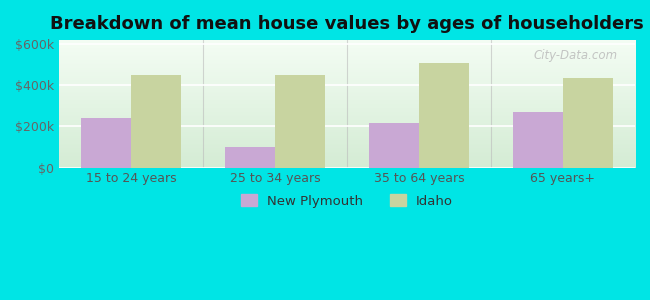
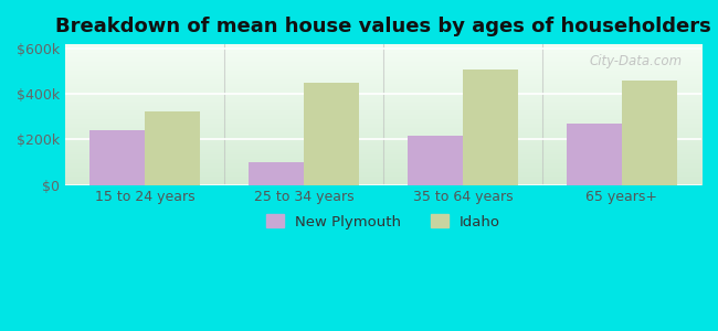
Idaho/15 to 24 years: $450k -> $322k
Idaho/65 years+: $435k -> $460k
